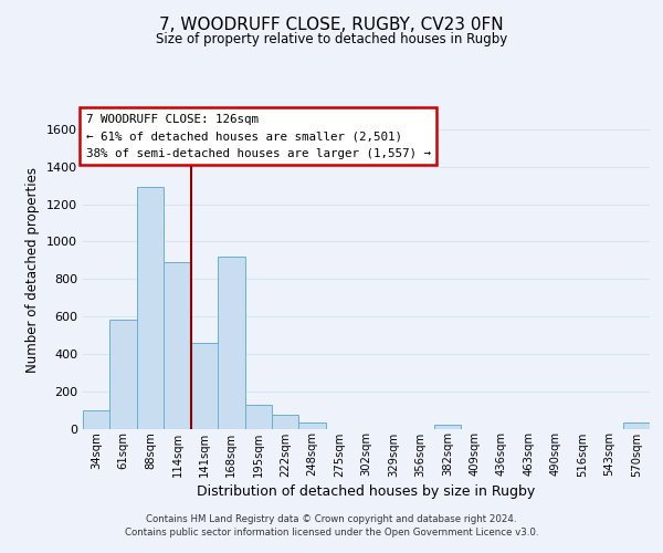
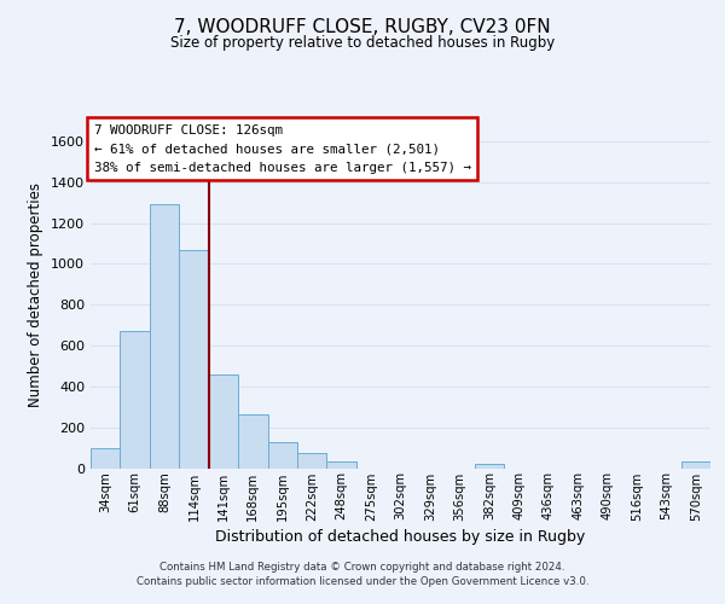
61sqm: 580 -> 670
114sqm: 890 -> 1070
168sqm: 920 -> 260
